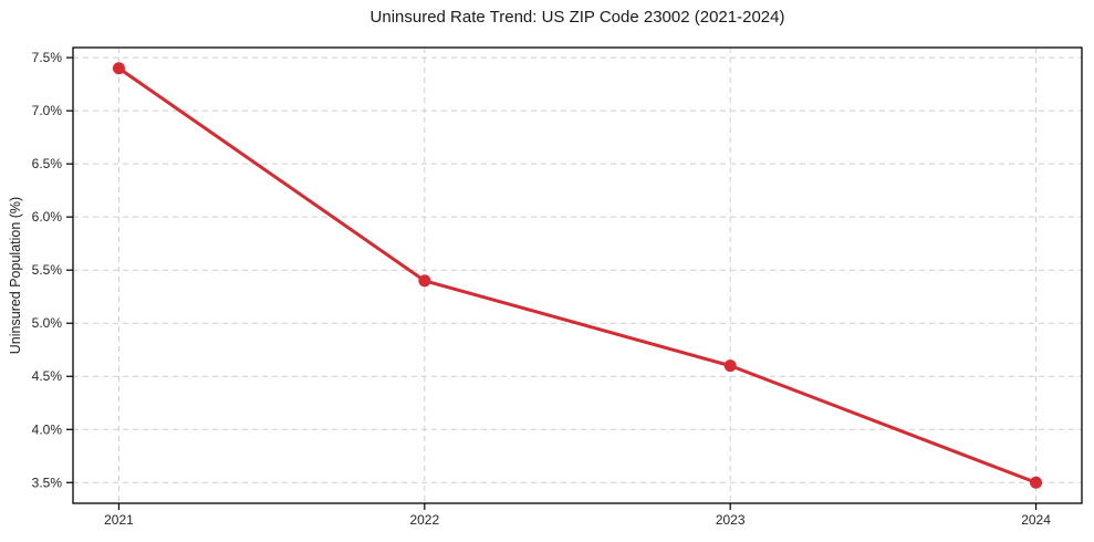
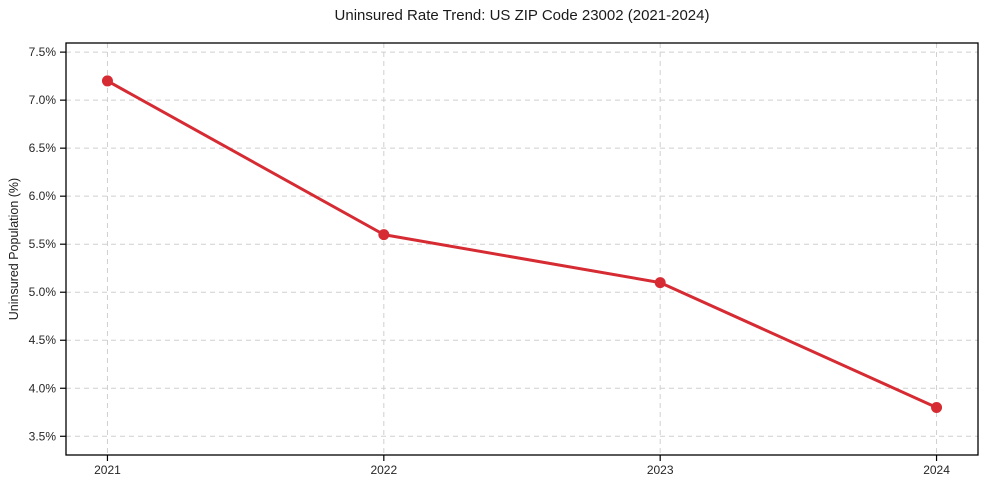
2021: 7.4% -> 7.2%
2022: 5.4% -> 5.6%
2023: 4.6% -> 5.1%
2024: 3.5% -> 3.8%
